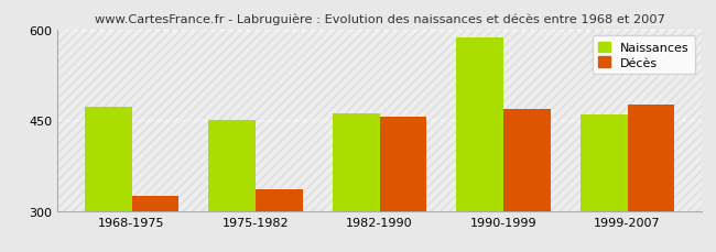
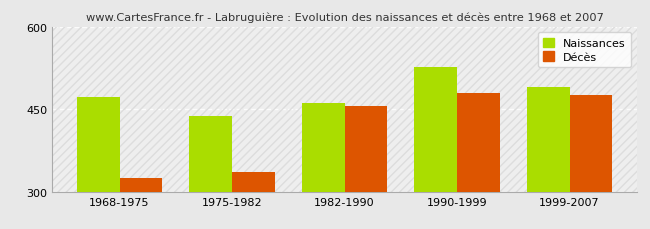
Naissances/1975-1982: 450 -> 438
Naissances/1990-1999: 586 -> 526
Décès/1990-1999: 468 -> 480
Naissances/1999-2007: 460 -> 490
